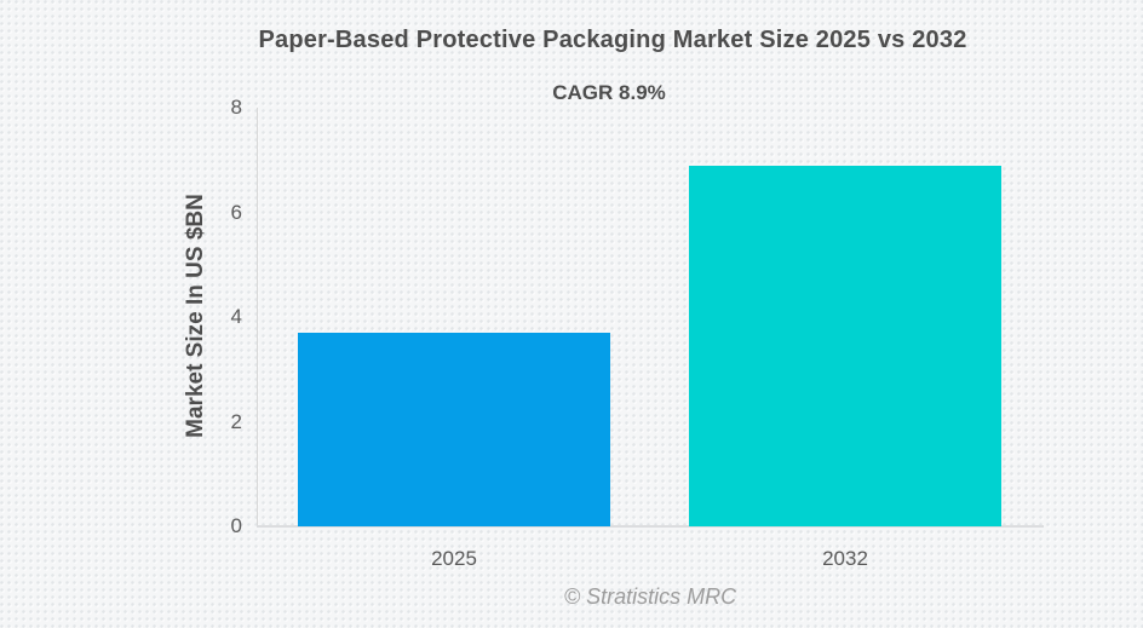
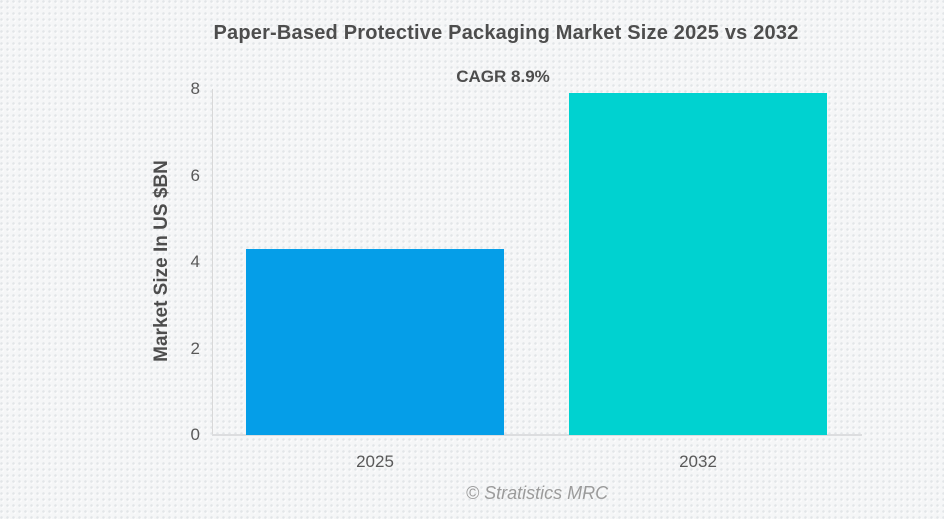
2025: 3.7 -> 4.3
2032: 6.9 -> 7.9
